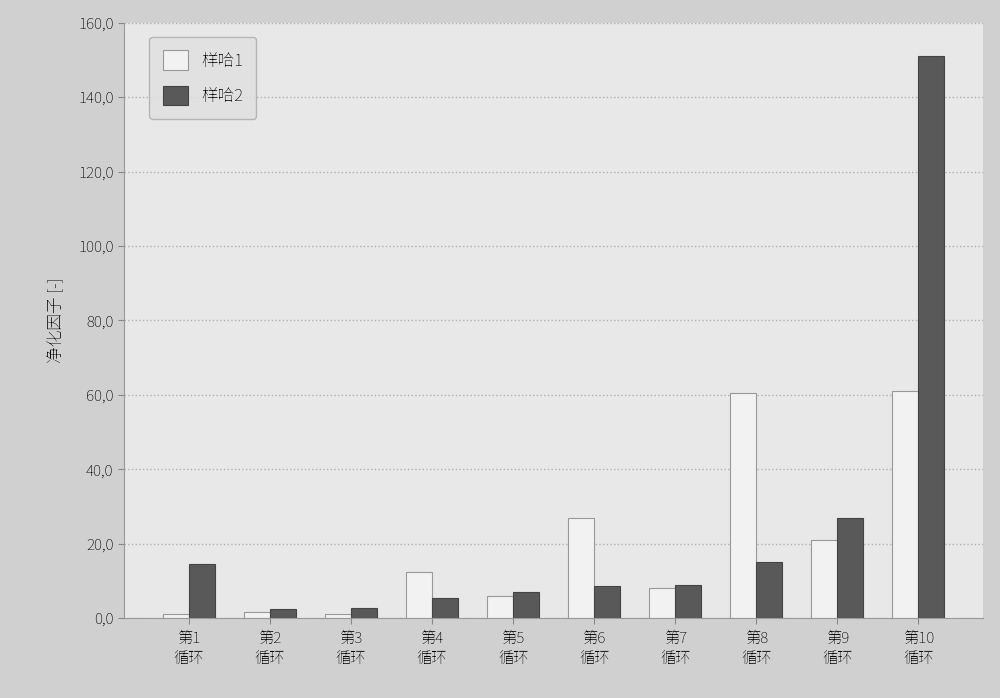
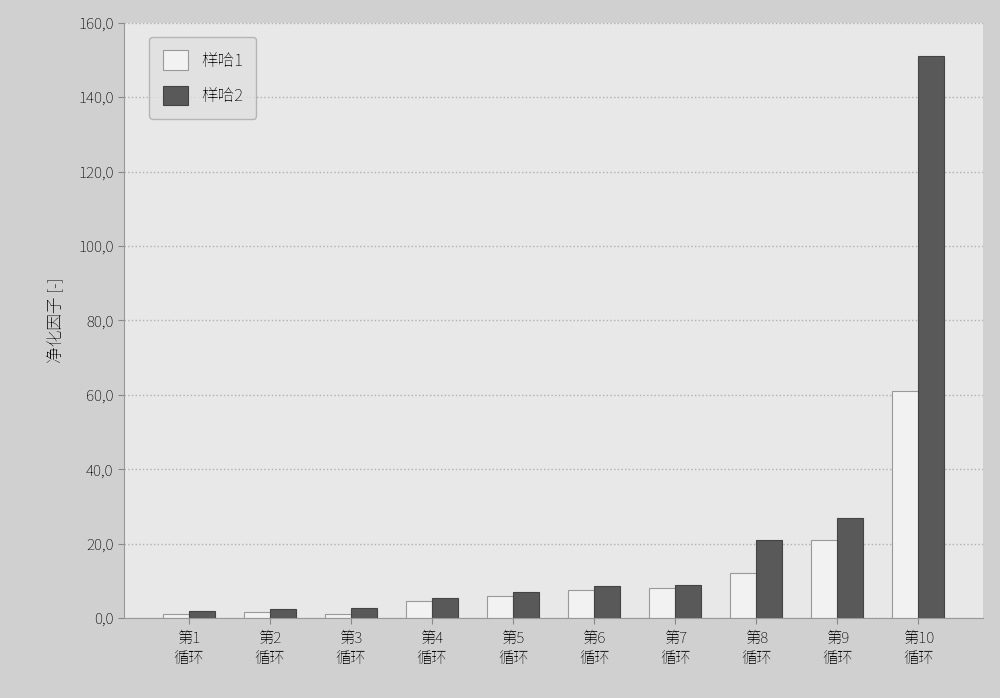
样哈2/第1 循环: 14,5 -> 2,0
样哈1/第4 循环: 12,5 -> 4,5
样哈1/第6 循环: 27,0 -> 7,5
样哈1/第8 循环: 60,5 -> 12,0
样哈2/第8 循环: 15,0 -> 21,0
